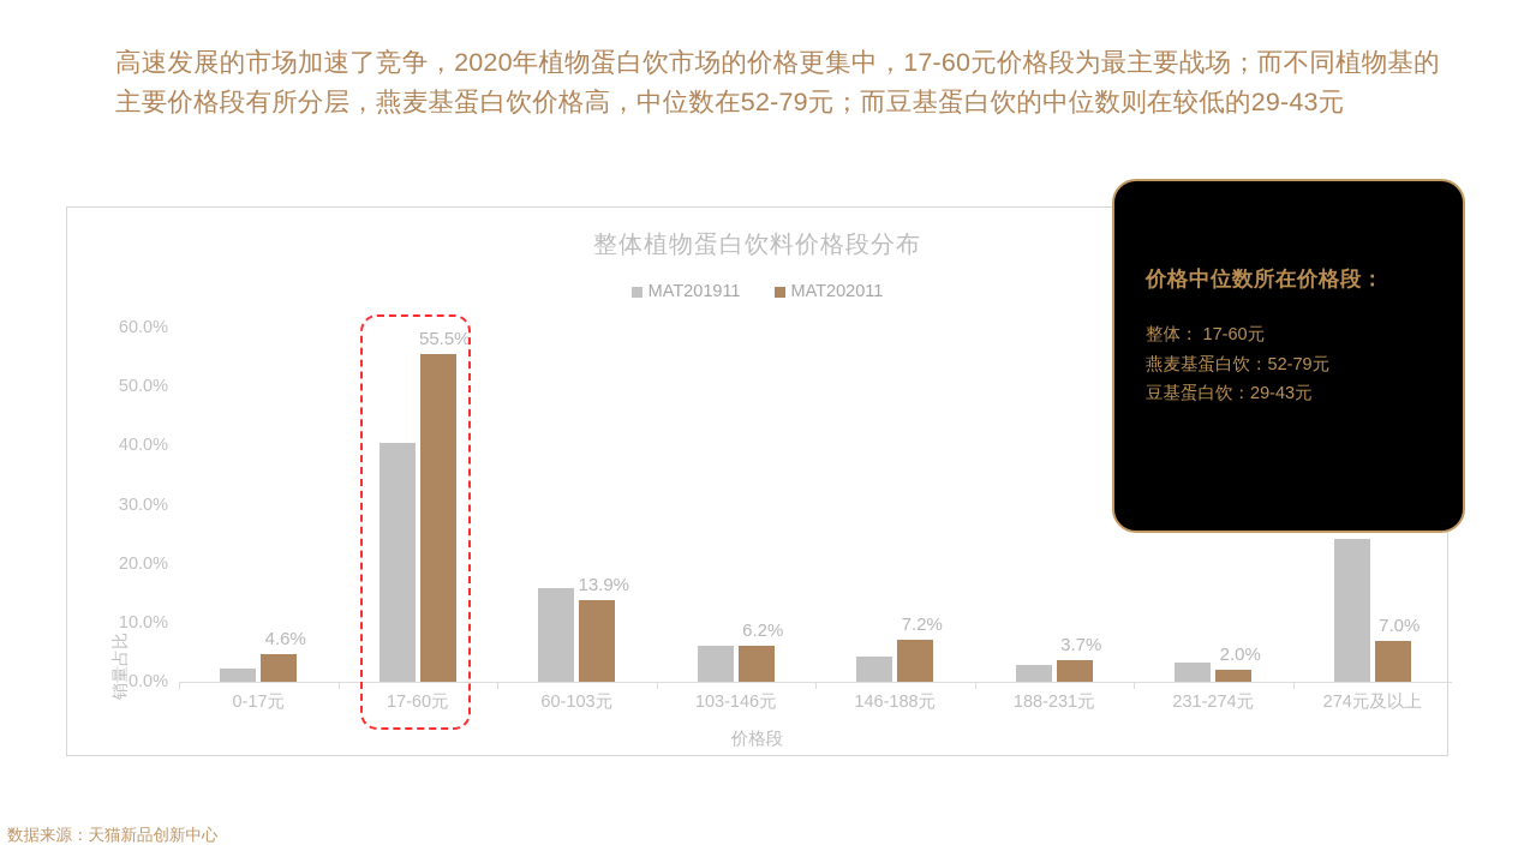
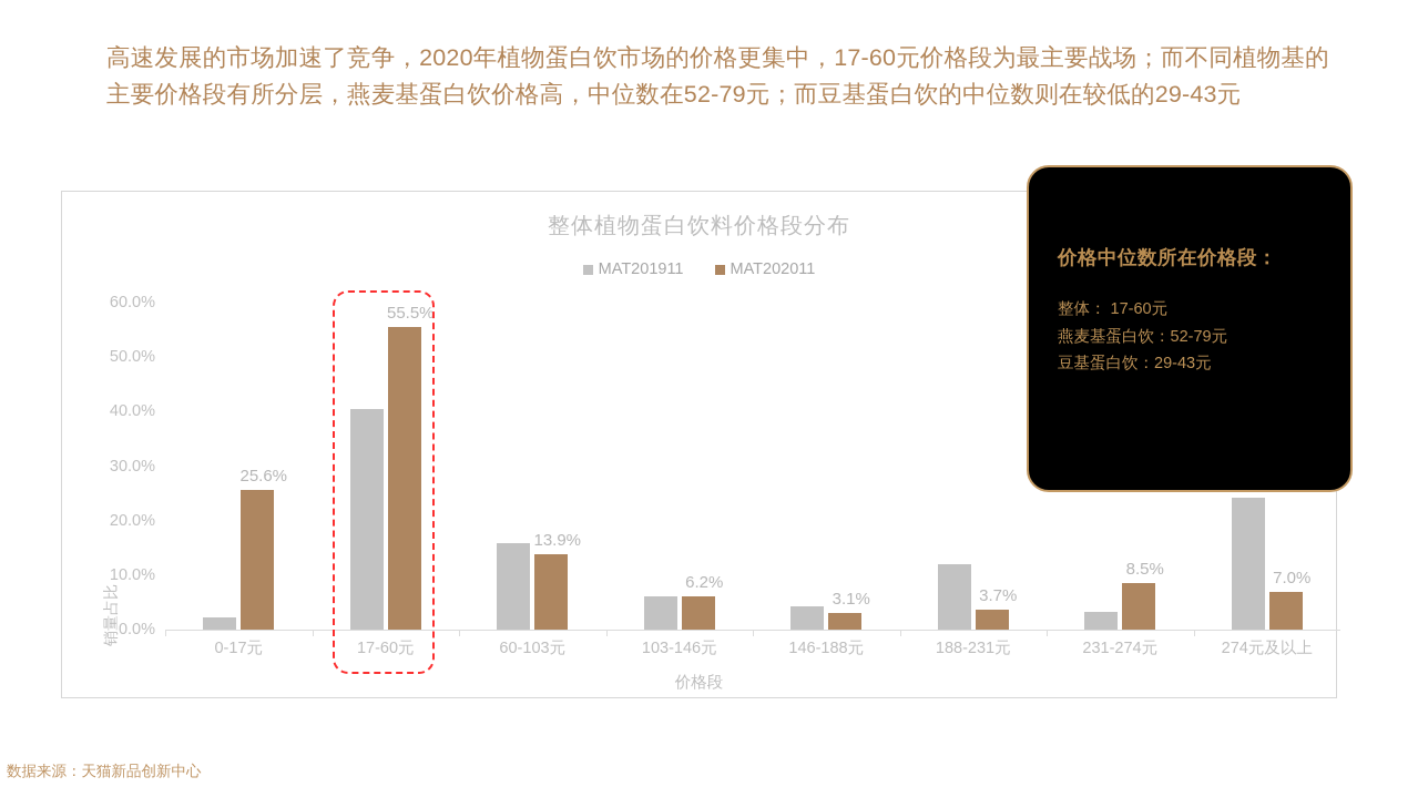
MAT202011/0-17元: 4.6% -> 25.6%
MAT202011/146-188元: 7.2% -> 3.1%
MAT201911/188-231元: 3% -> 12%
MAT202011/231-274元: 2.0% -> 8.5%
